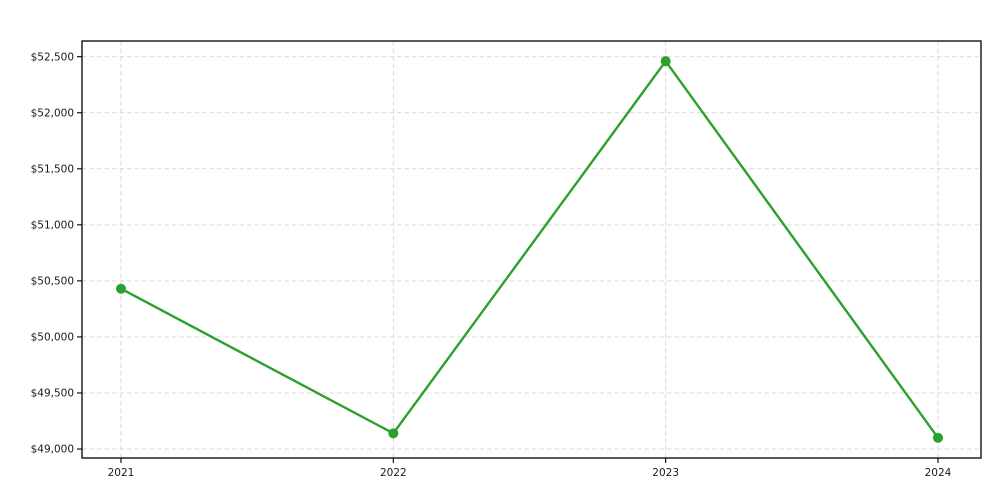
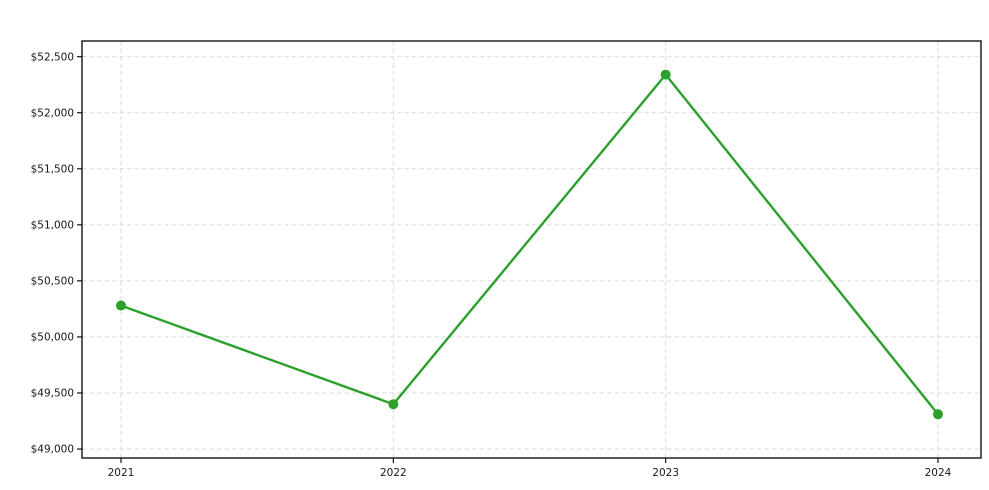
2021: $50430 -> $50280
2022: $49140 -> $49400
2023: $52460 -> $52340
2024: $49100 -> $49310
